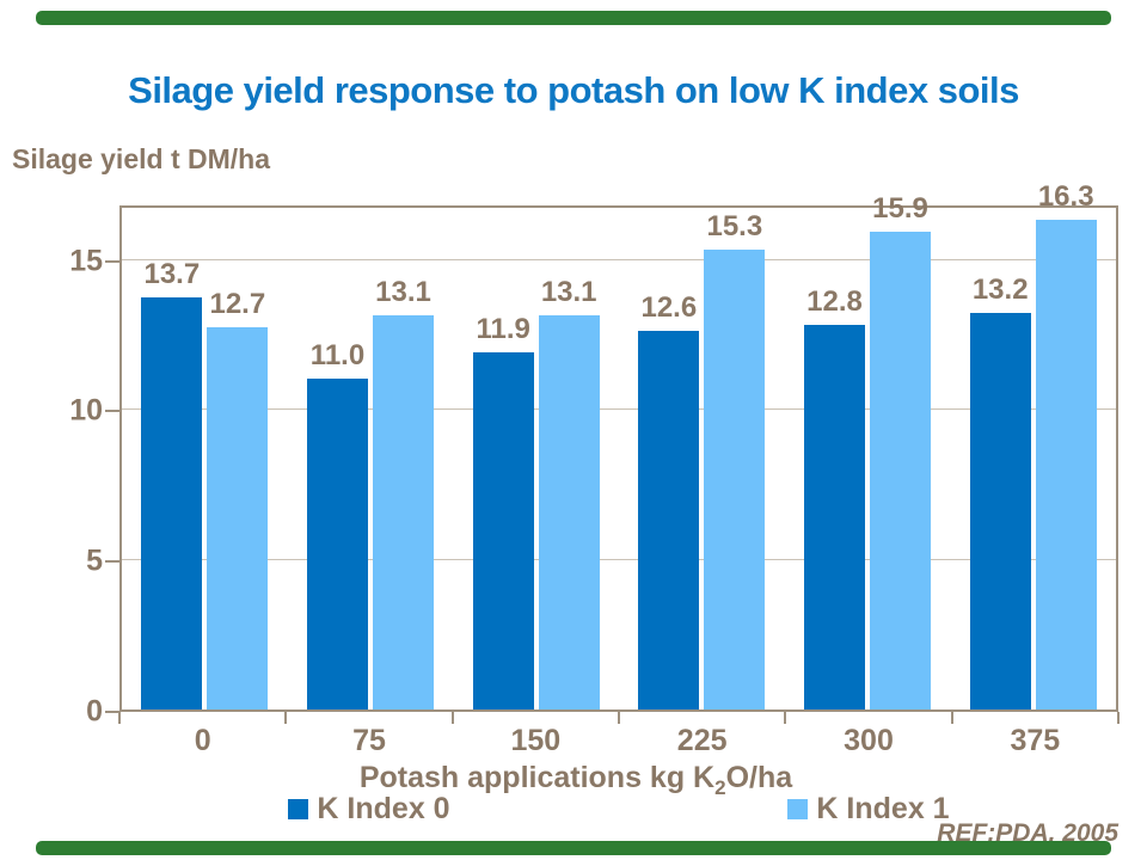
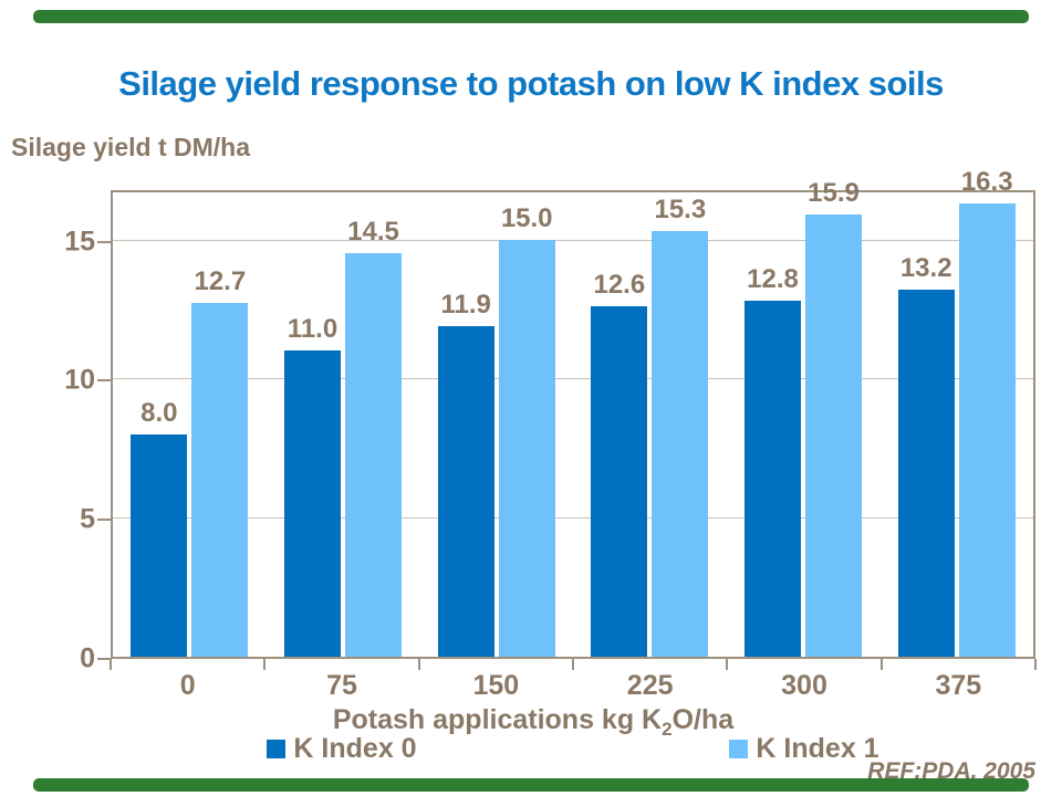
K Index 0/0: 13.7 -> 8.0
K Index 1/75: 13.1 -> 14.5
K Index 1/150: 13.1 -> 15.0
